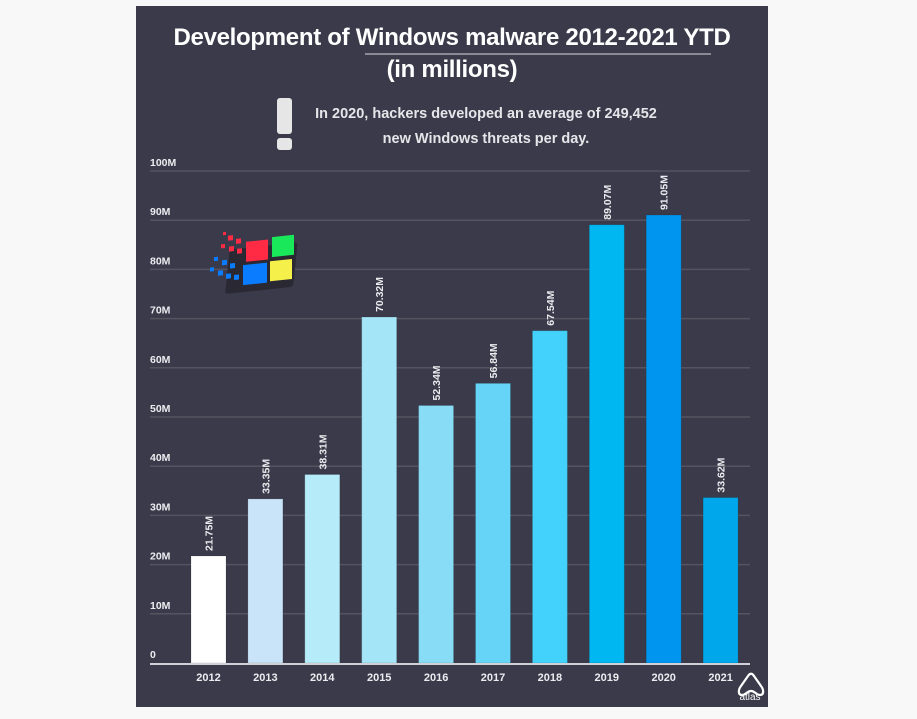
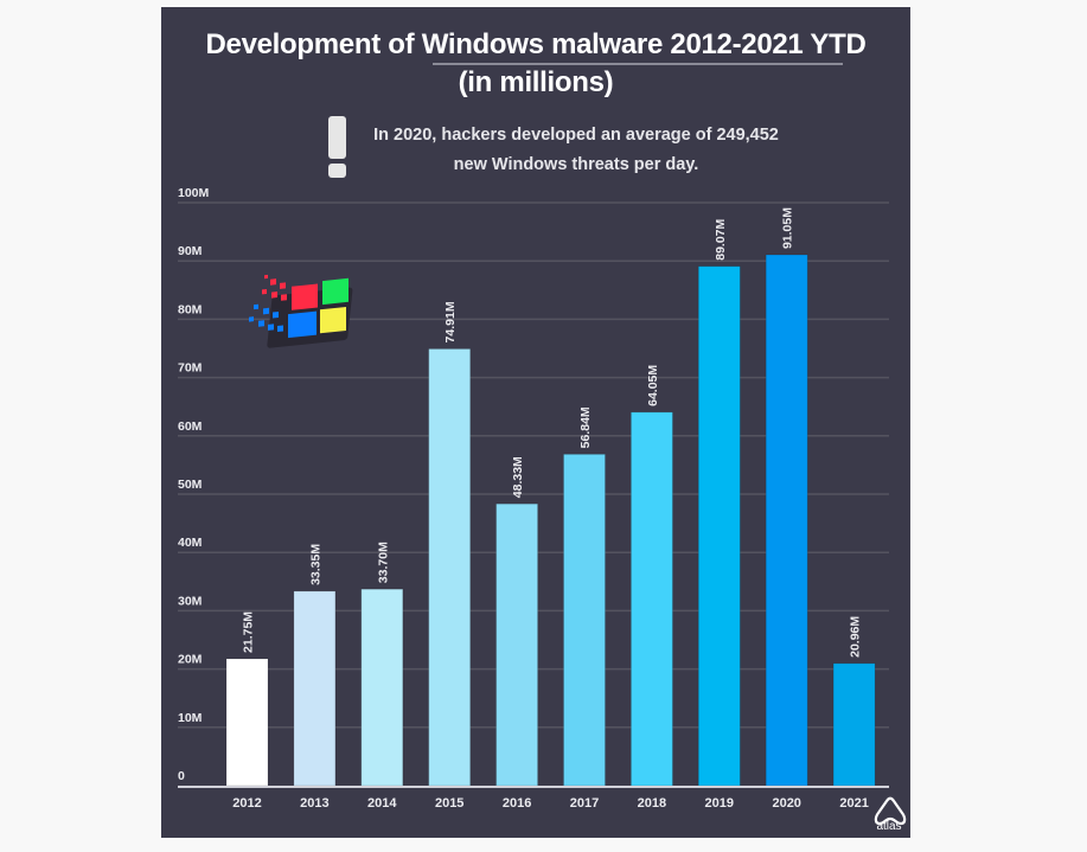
2014: 38.31M -> 33.70M
2015: 70.32M -> 74.91M
2016: 52.34M -> 48.33M
2018: 67.54M -> 64.05M
2021: 33.62M -> 20.96M
